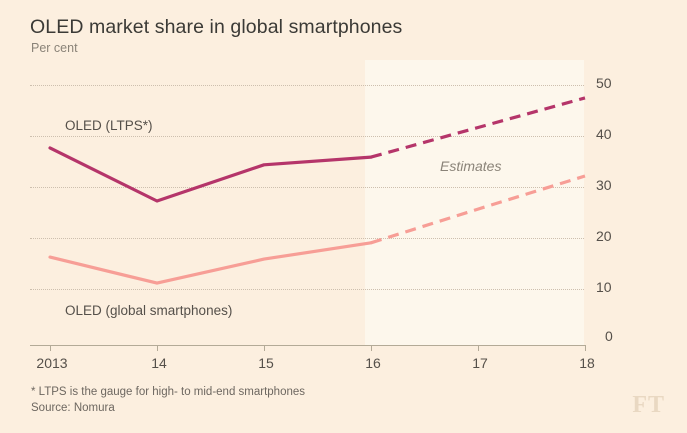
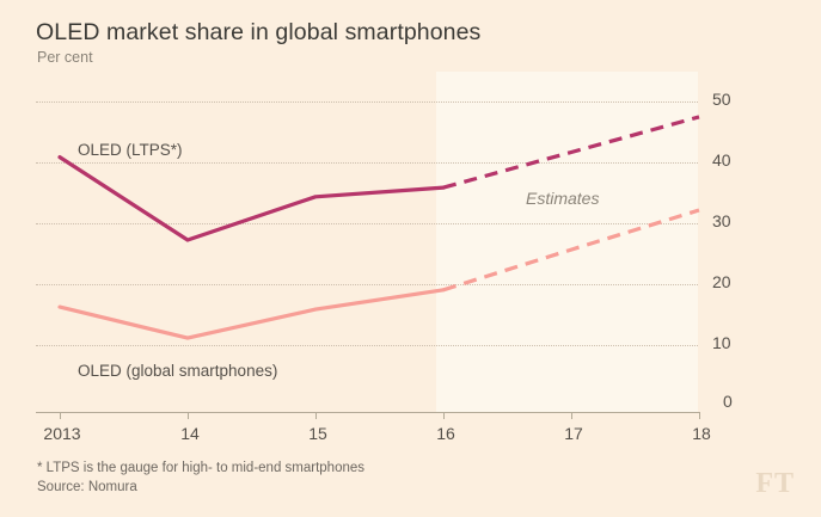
OLED (LTPS*)/2013: 38 -> 41
